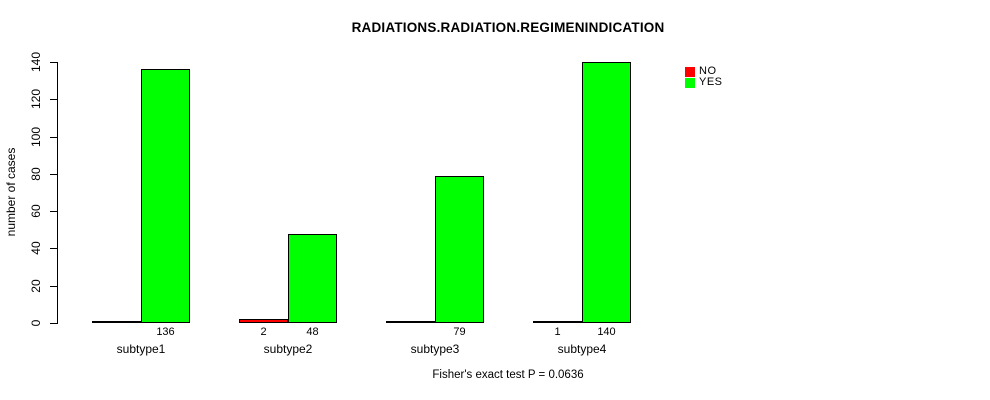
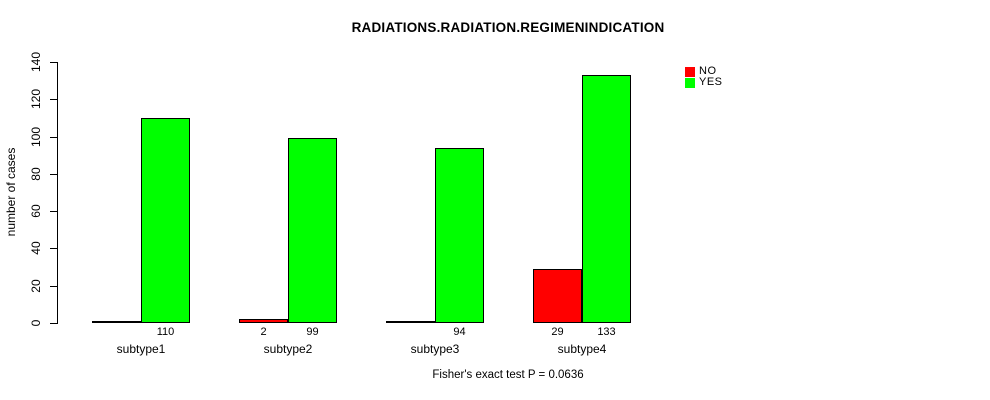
YES/subtype1: 136 -> 110
YES/subtype2: 48 -> 99
YES/subtype3: 79 -> 94
NO/subtype4: 1 -> 29
YES/subtype4: 140 -> 133
